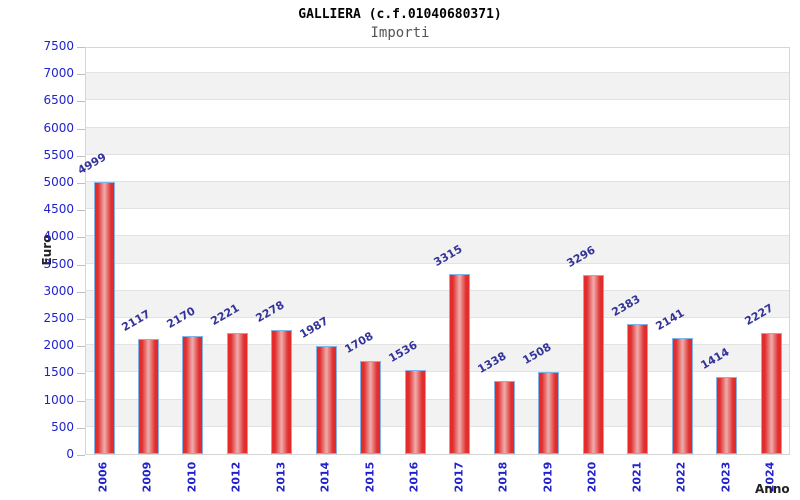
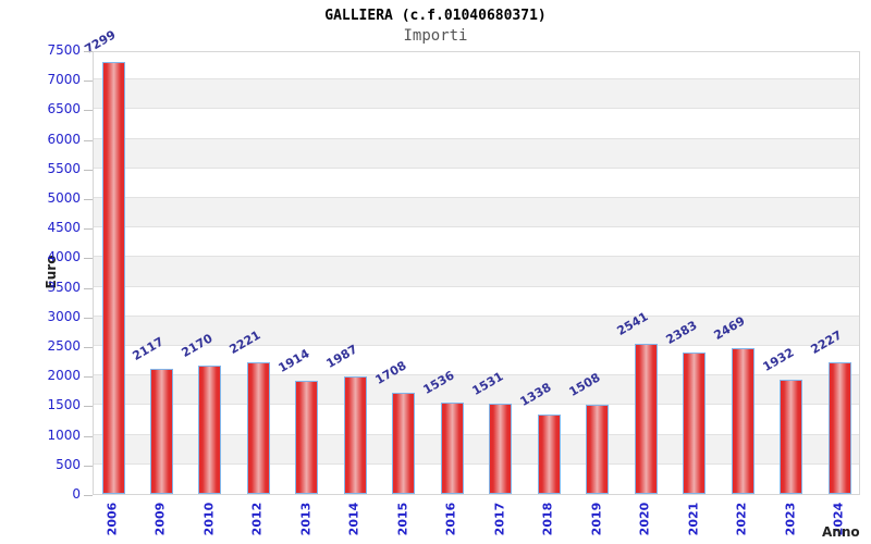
2006: 4999 -> 7299
2013: 2278 -> 1914
2017: 3315 -> 1531
2020: 3296 -> 2541
2022: 2141 -> 2469
2023: 1414 -> 1932
